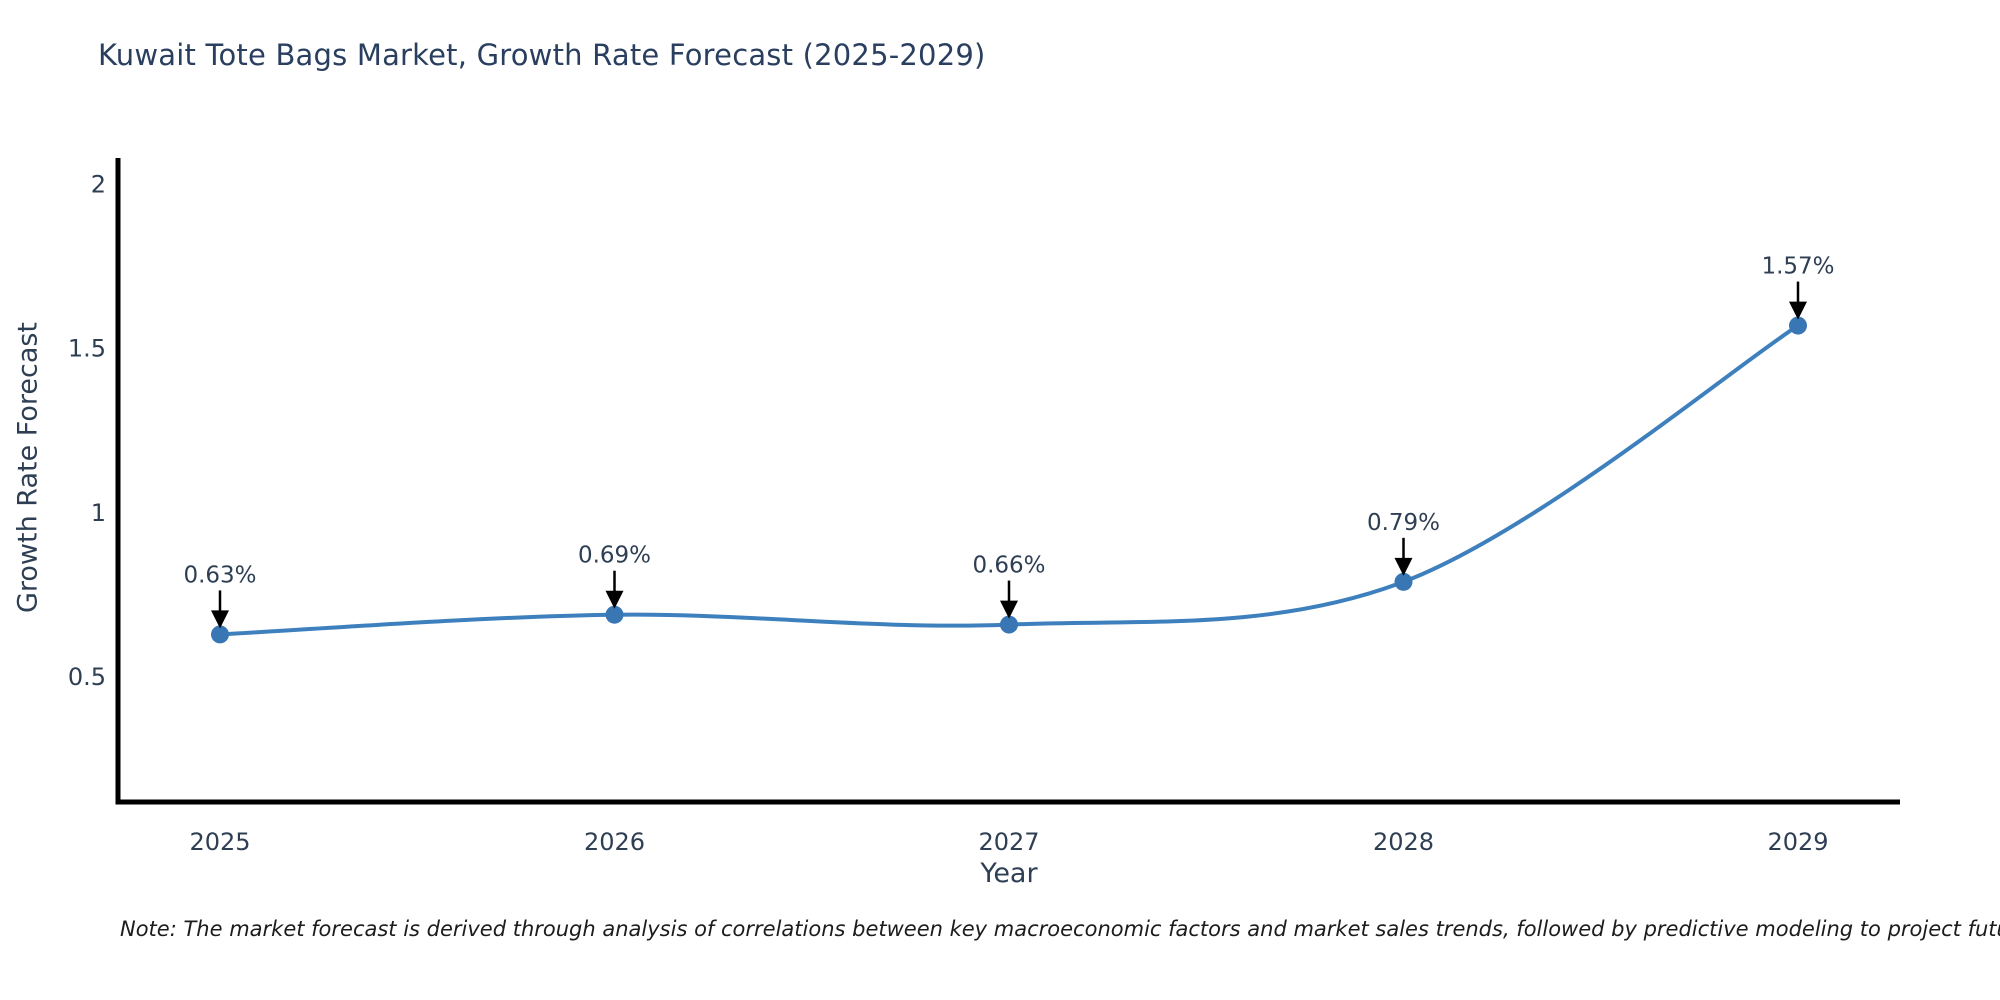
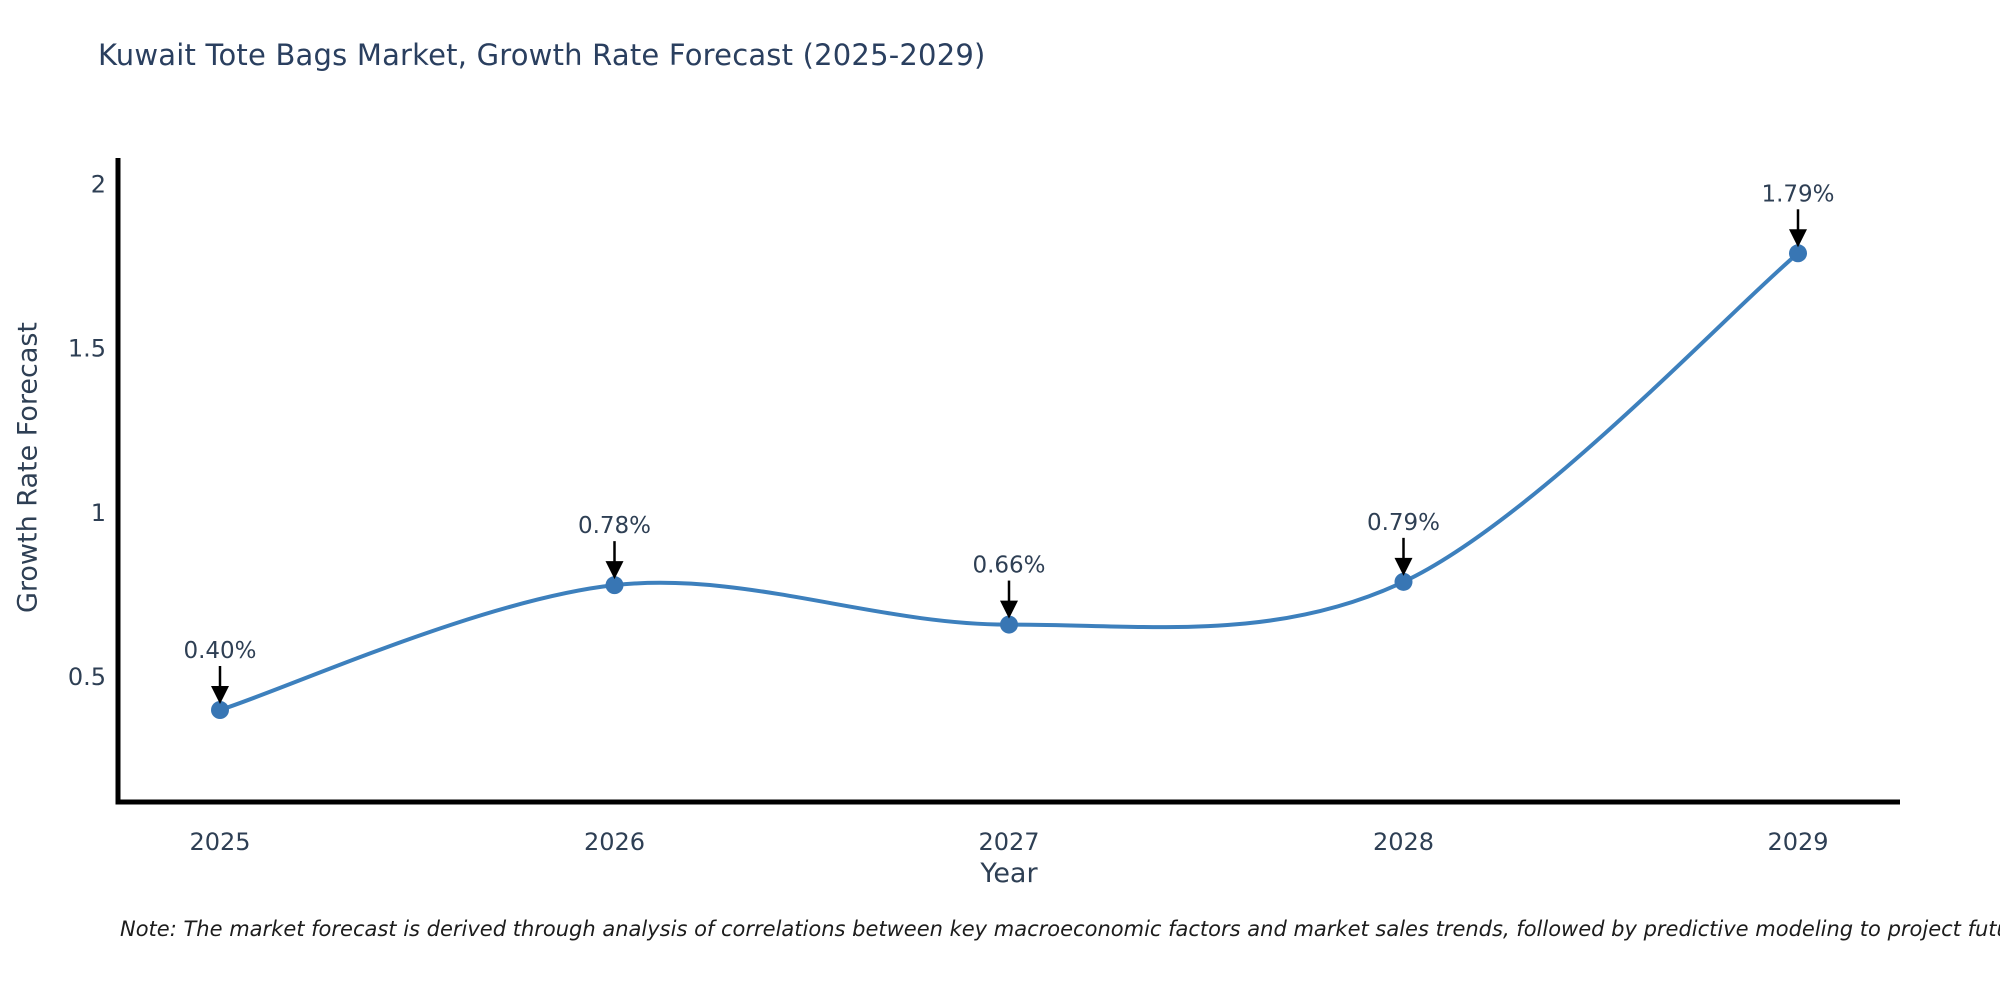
2025: 0.63% -> 0.40%
2026: 0.69% -> 0.78%
2029: 1.57% -> 1.79%
